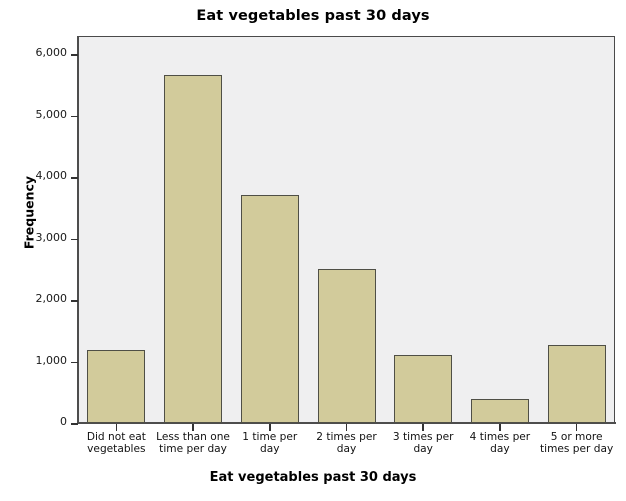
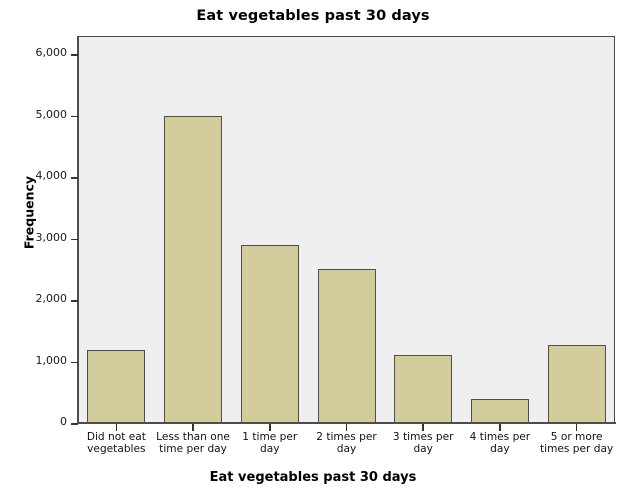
Less than one time per day: 5700 -> 5000
1 time per day: 3700 -> 2900
